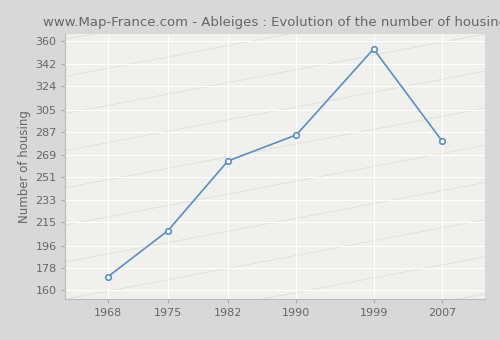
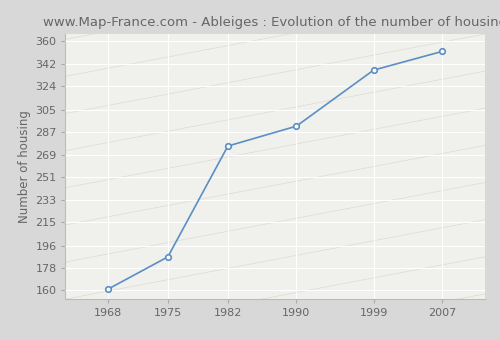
1968: 171 -> 161
1975: 208 -> 187
1982: 264 -> 276
1990: 285 -> 292
1999: 354 -> 337
2007: 280 -> 352
